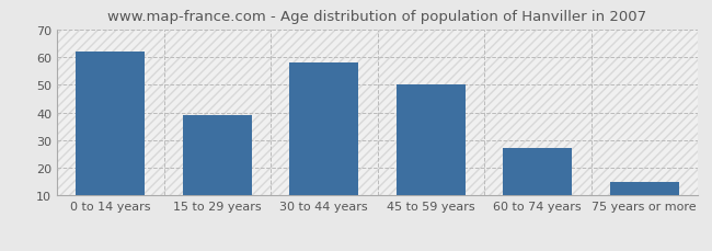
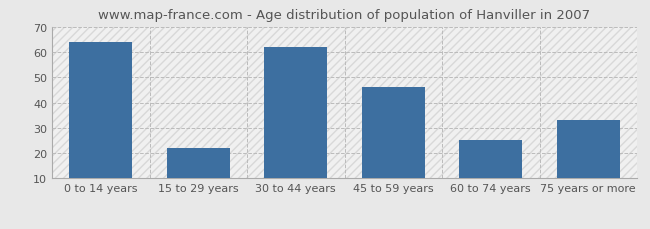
0 to 14 years: 62 -> 64
15 to 29 years: 39 -> 22
30 to 44 years: 58 -> 62
45 to 59 years: 50 -> 46
60 to 74 years: 27 -> 25
75 years or more: 15 -> 33
